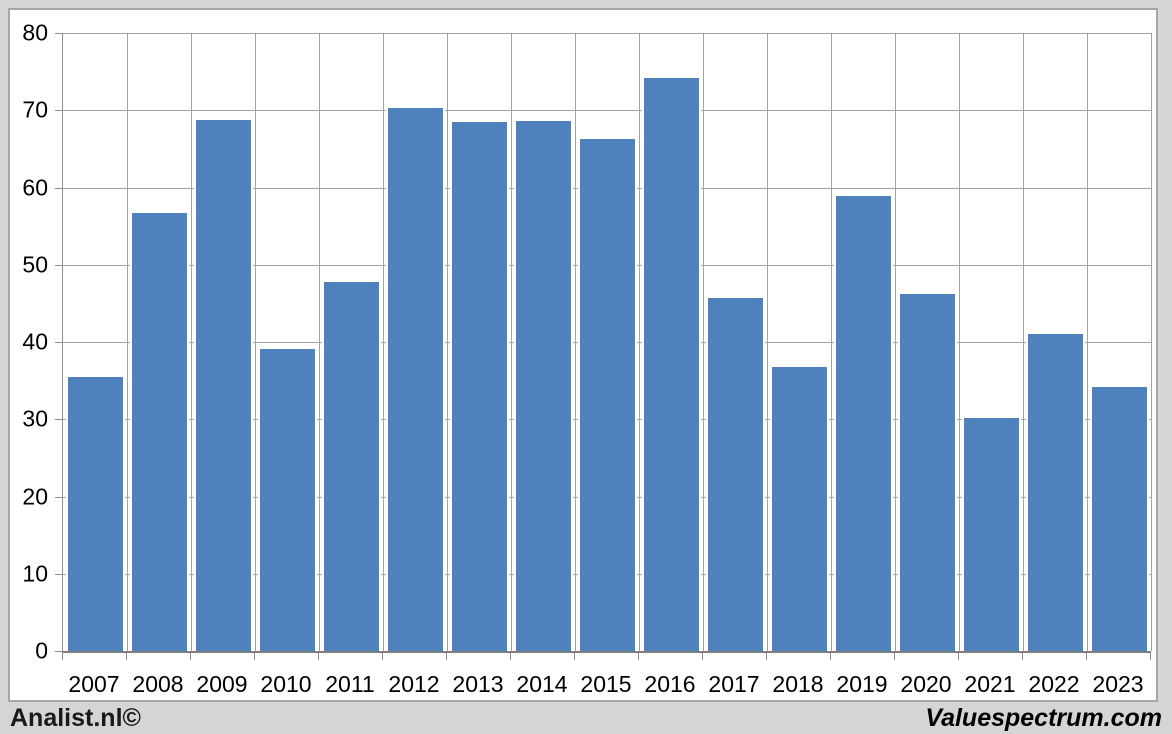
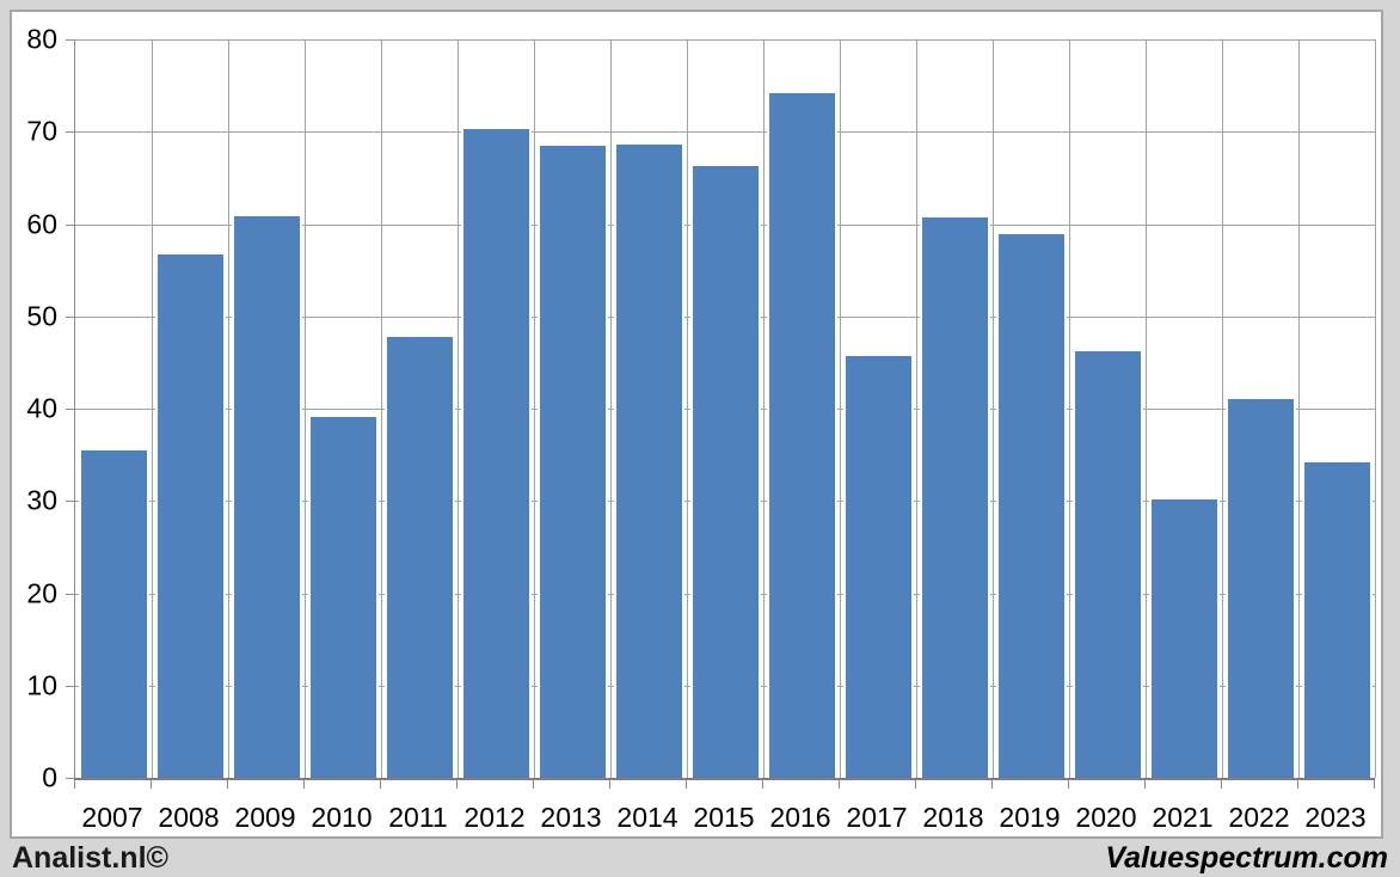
2009: 69 -> 61
2018: 37 -> 61
